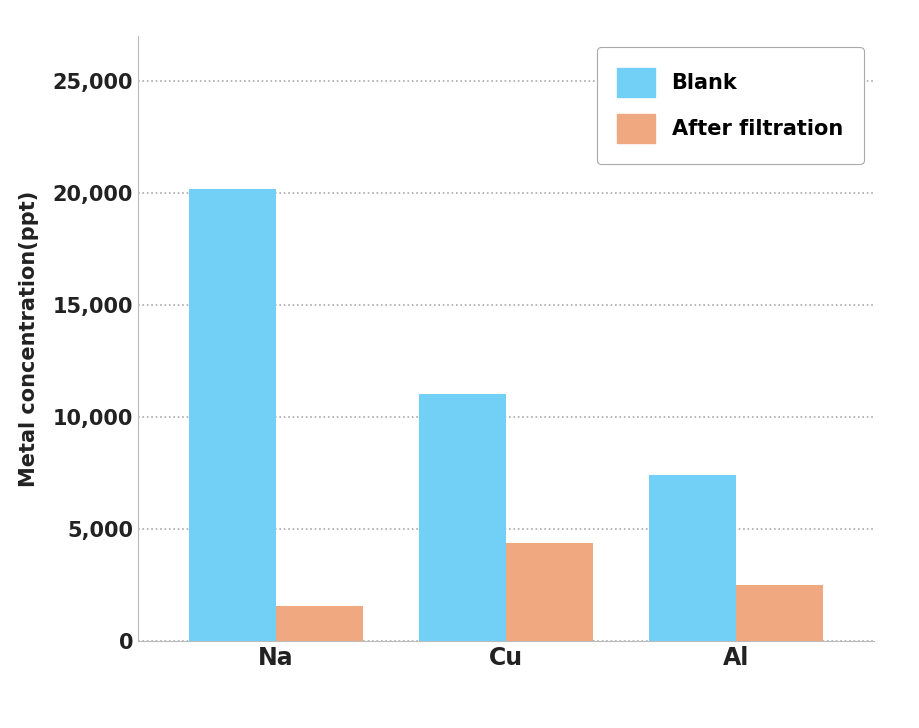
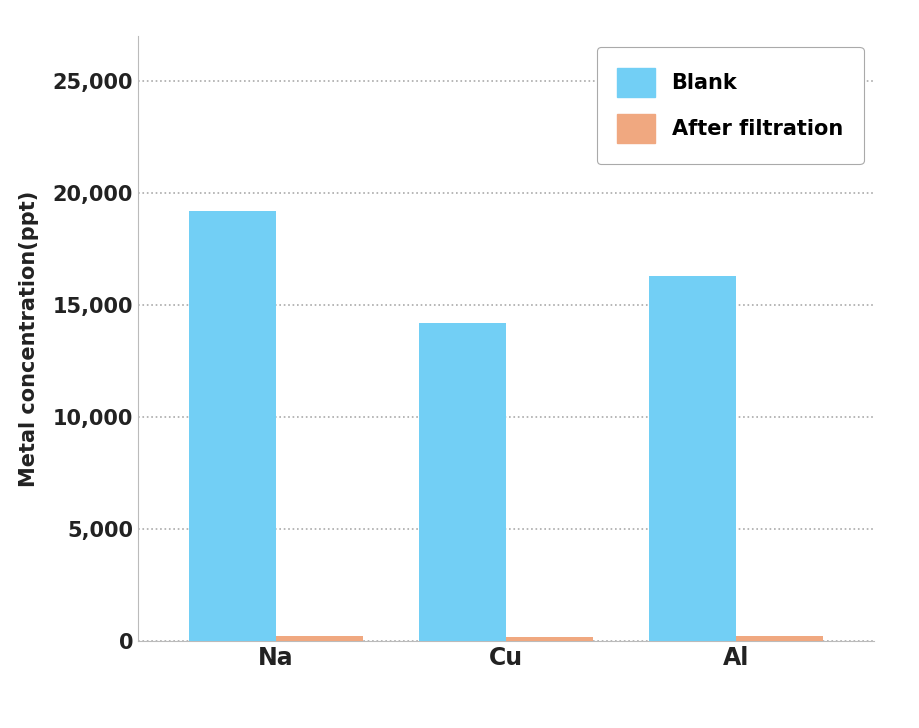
Blank/Na: 20,200 -> 19,200
After filtration/Na: 1,550 -> 200
Blank/Cu: 11,000 -> 14,200
After filtration/Cu: 4,350 -> 150
Blank/Al: 7,400 -> 16,300
After filtration/Al: 2,500 -> 200
